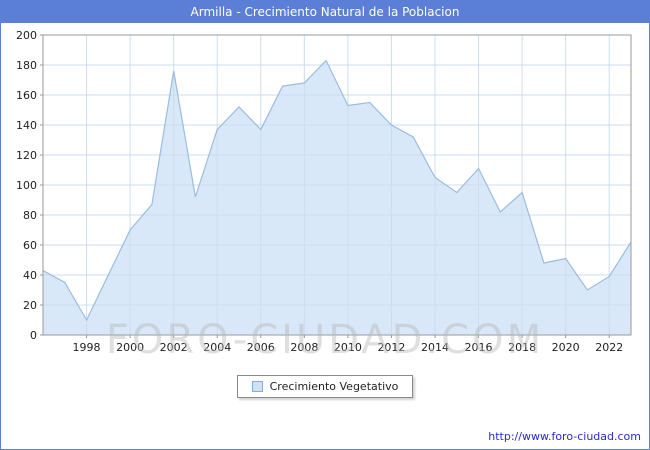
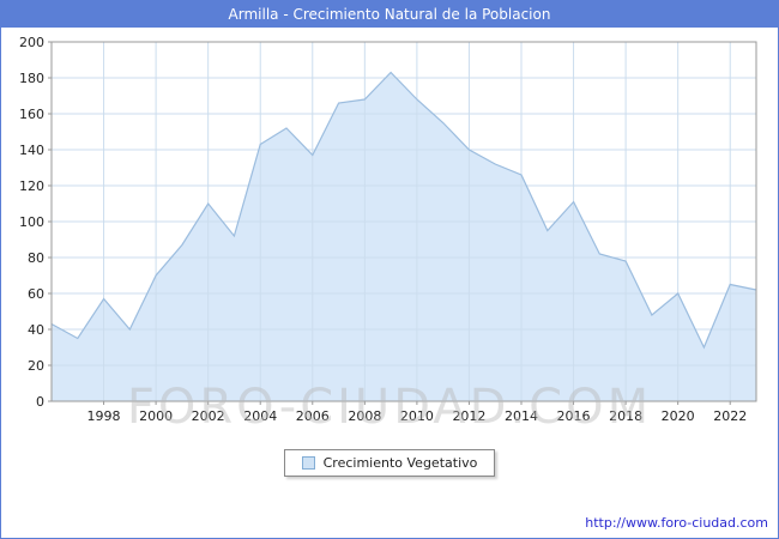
1998: 10 -> 57
2002: 176 -> 110
2004: 137 -> 143
2010: 153 -> 168
2014: 105 -> 126
2018: 95 -> 78
2020: 51 -> 60
2022: 39 -> 65
